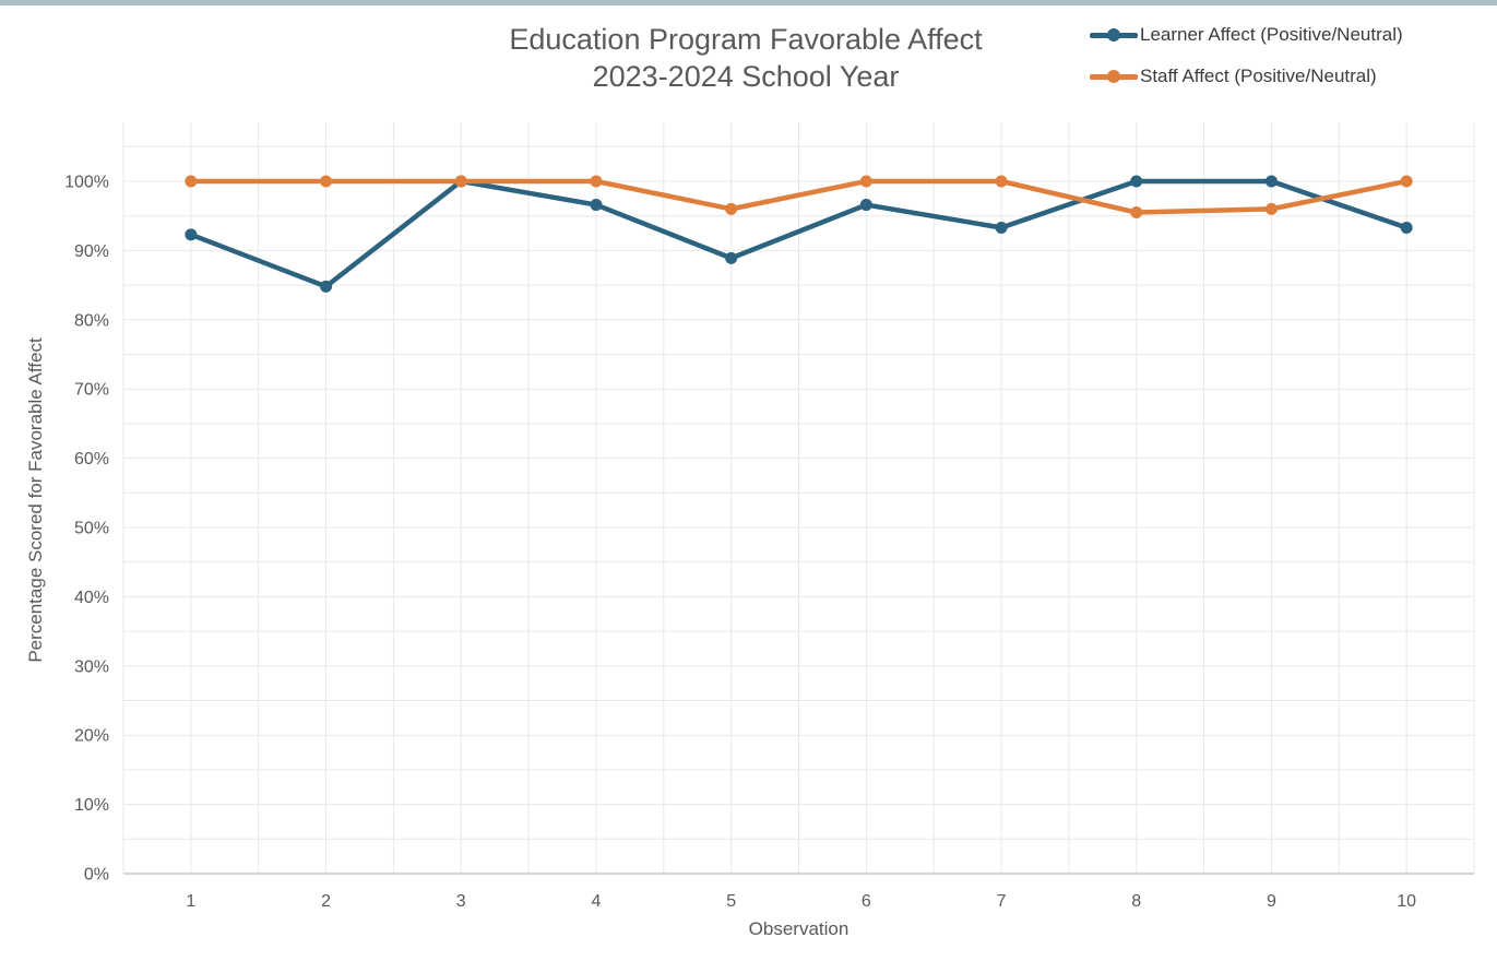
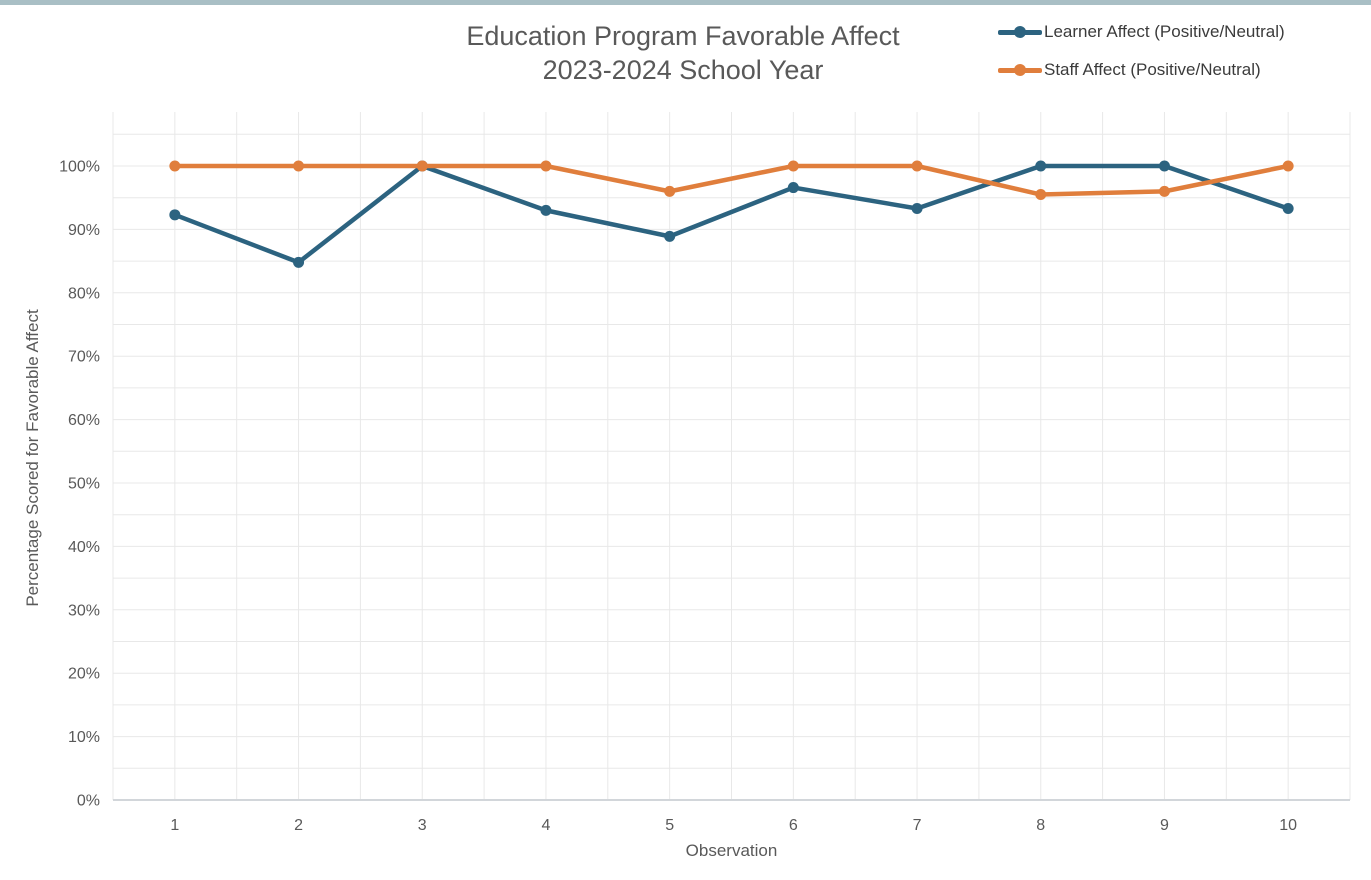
Learner Affect (Positive/Neutral)/4: 97% -> 93%
